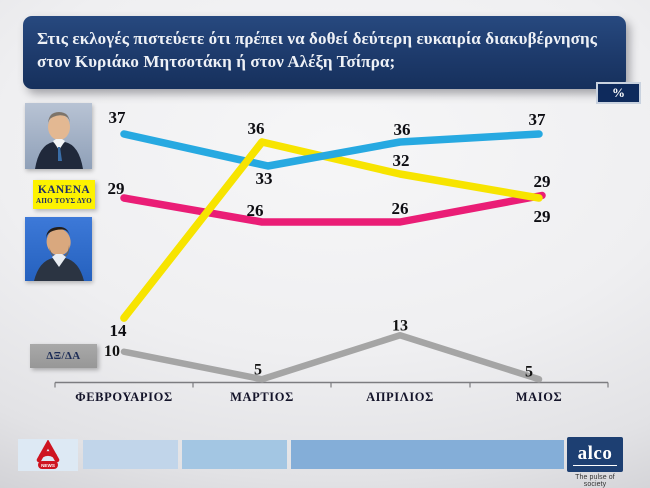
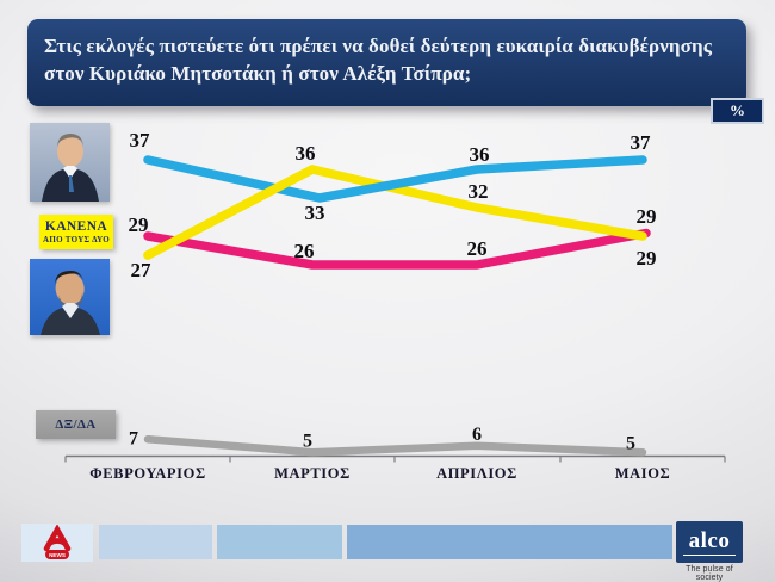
ΚΑΝΕΝΑ ΑΠΟ ΤΟΥΣ ΔΥΟ/ΦΕΒΡΟΥΑΡΙΟΣ: 14 -> 27
ΔΞ/ΔΑ/ΦΕΒΡΟΥΑΡΙΟΣ: 10 -> 7
ΔΞ/ΔΑ/ΑΠΡΙΛΙΟΣ: 13 -> 6
